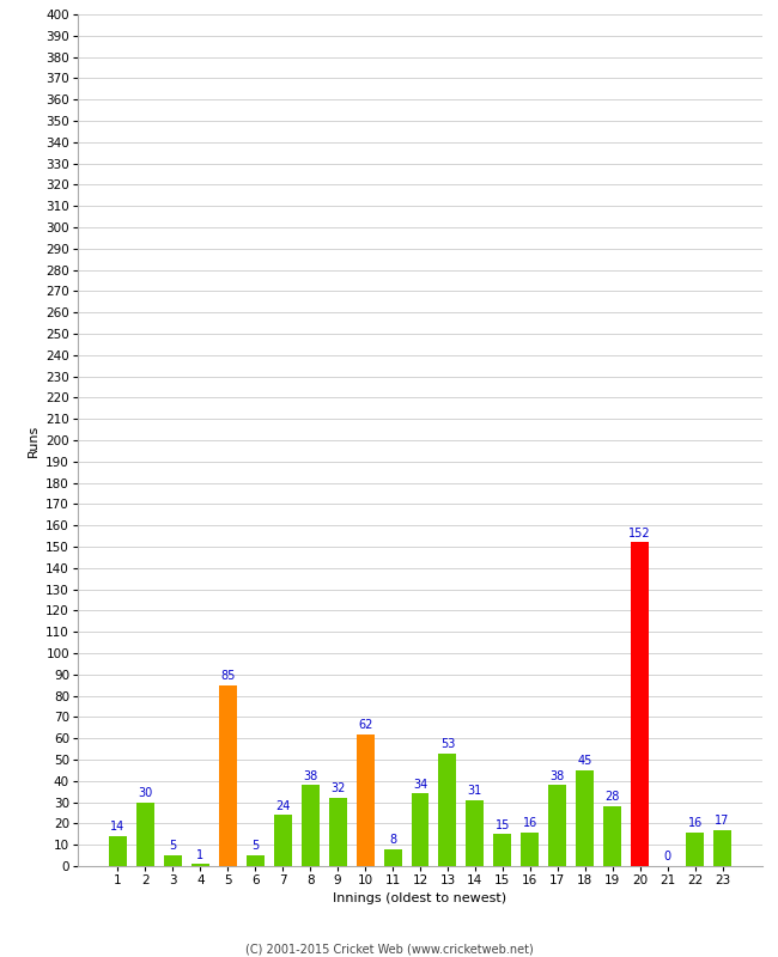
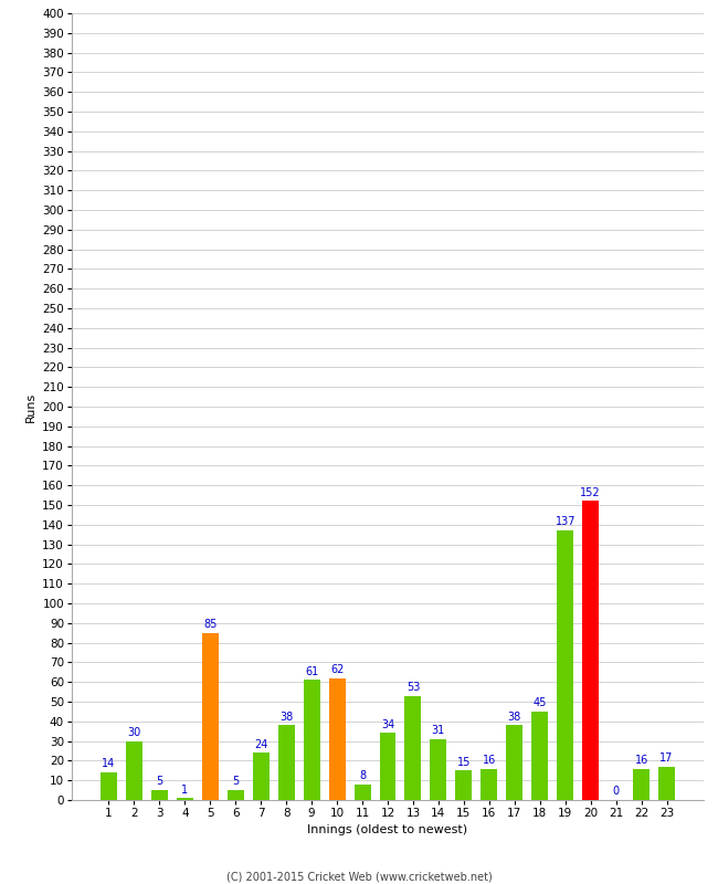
9: 32 -> 61
19: 28 -> 137
